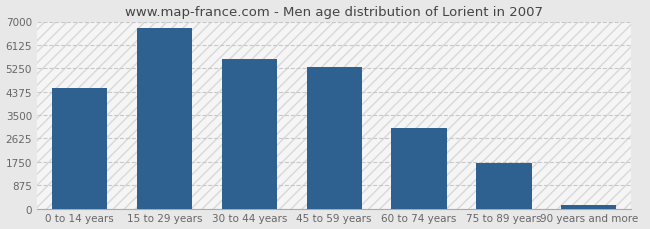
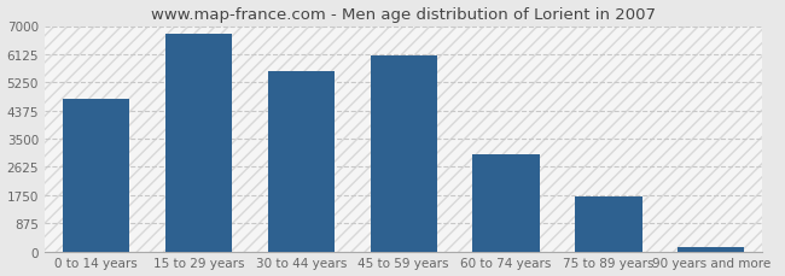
0 to 14 years: 4500 -> 4750
45 to 59 years: 5300 -> 6100
